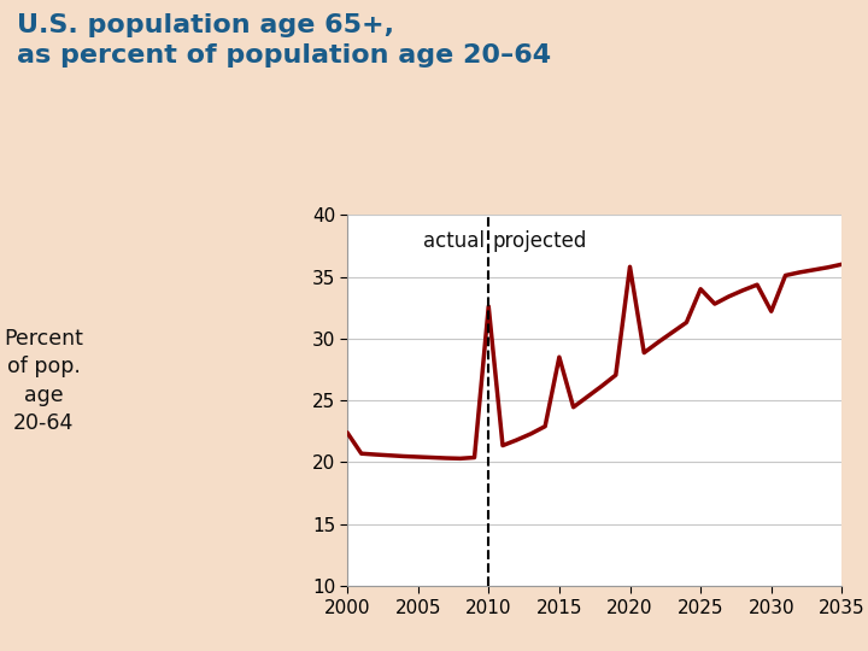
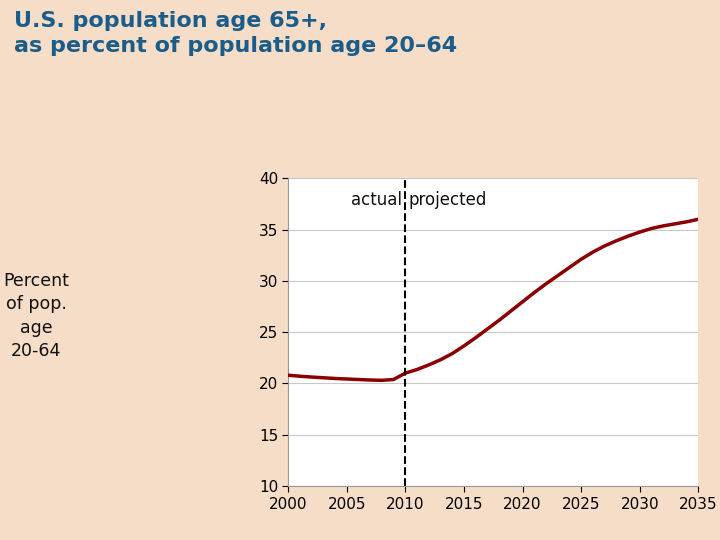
2000: 22.4 -> 20.8
2010: 32.6 -> 21.0
2015: 28.5 -> 23.6
2020: 35.8 -> 27.9
2025: 34.0 -> 32.1
2030: 32.2 -> 34.8
